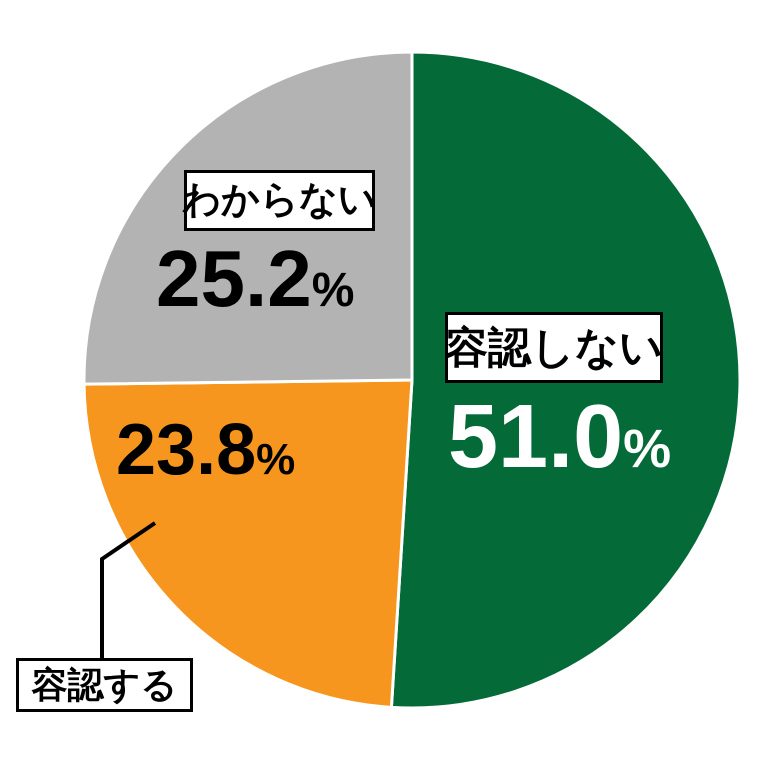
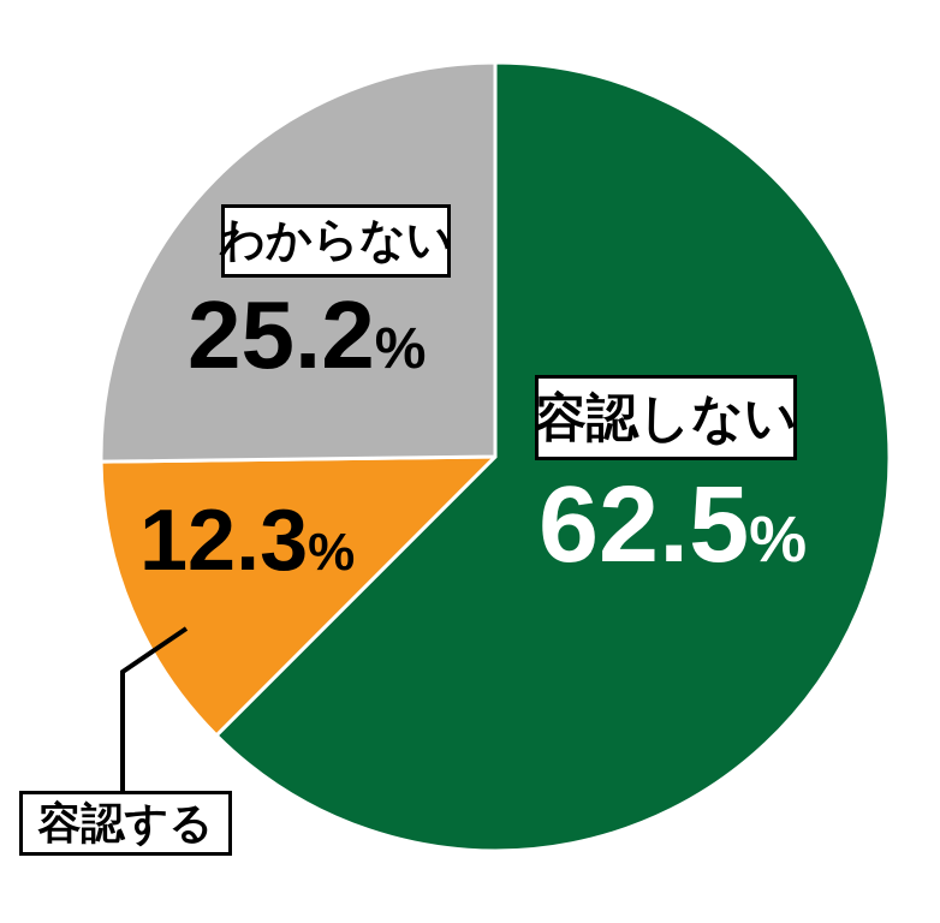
容認しない: 51.0 -> 62.5
容認する: 23.8 -> 12.3
